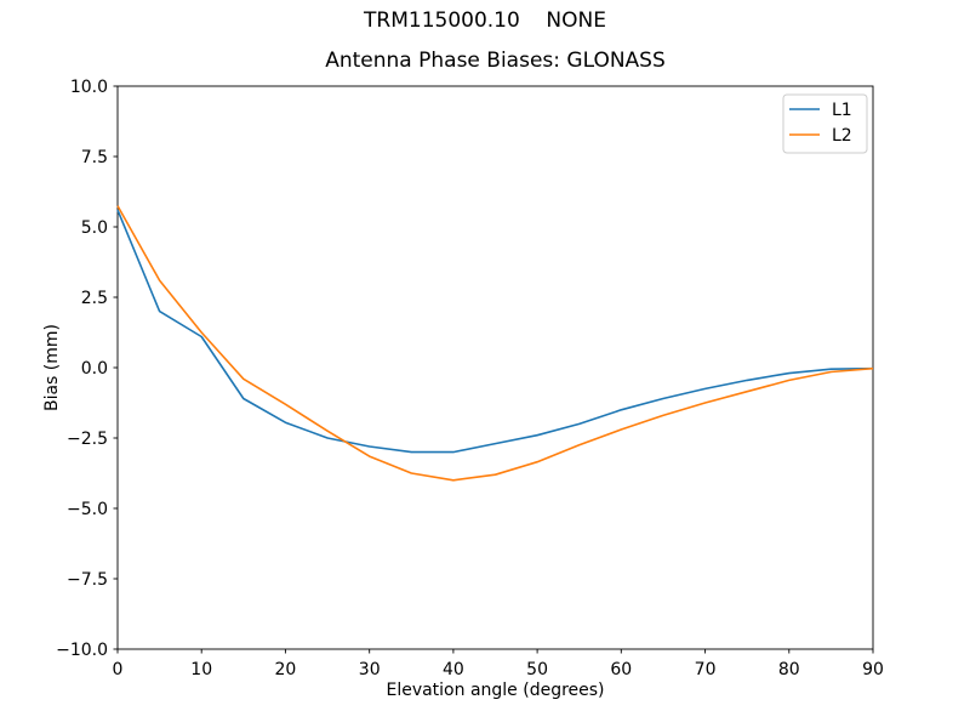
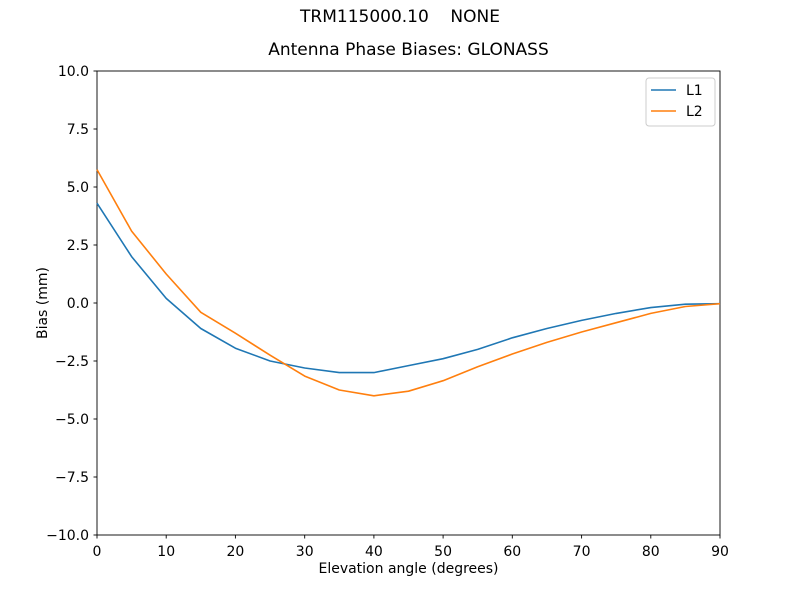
L1/0: 5.6 -> 4.3
L1/10: 1.1 -> 0.2
